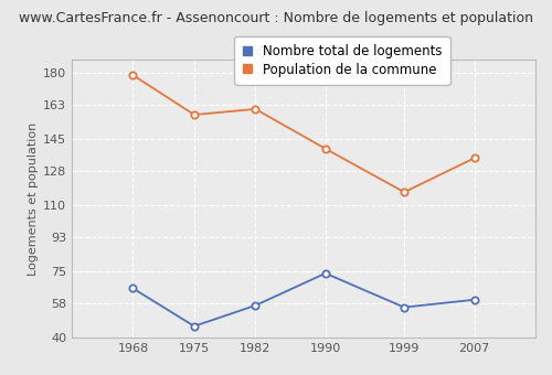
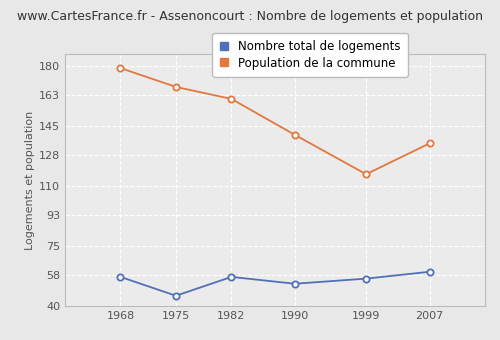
Nombre total de logements/1968: 66 -> 57
Population de la commune/1975: 158 -> 168
Nombre total de logements/1990: 74 -> 53
